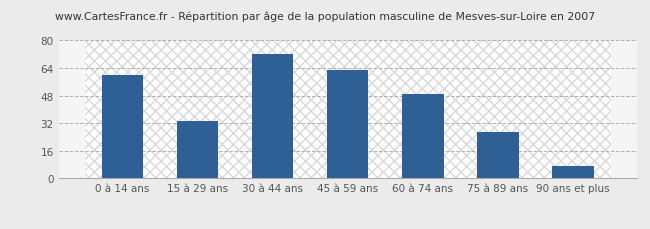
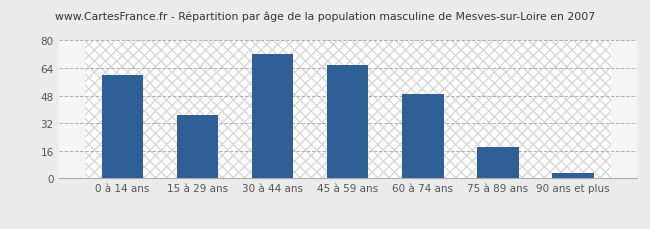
15 à 29 ans: 33 -> 37
45 à 59 ans: 63 -> 66
75 à 89 ans: 27 -> 18
90 ans et plus: 7 -> 3
